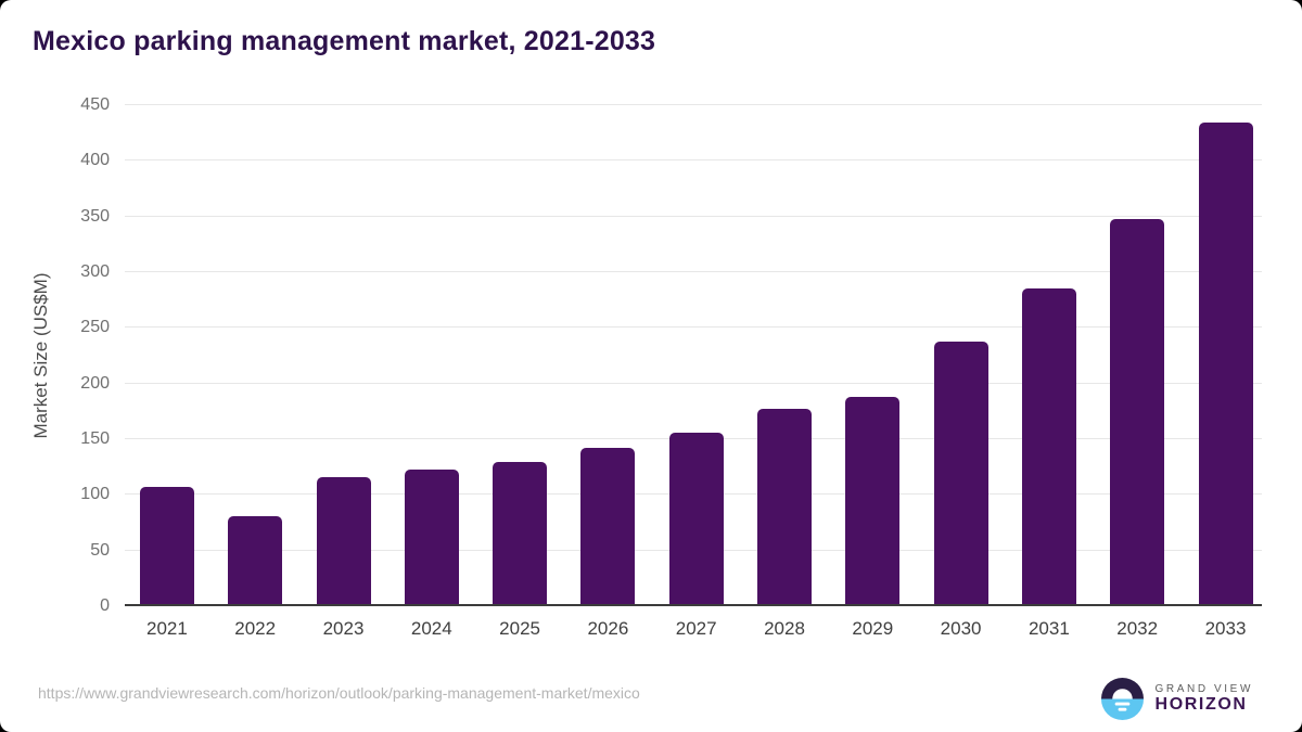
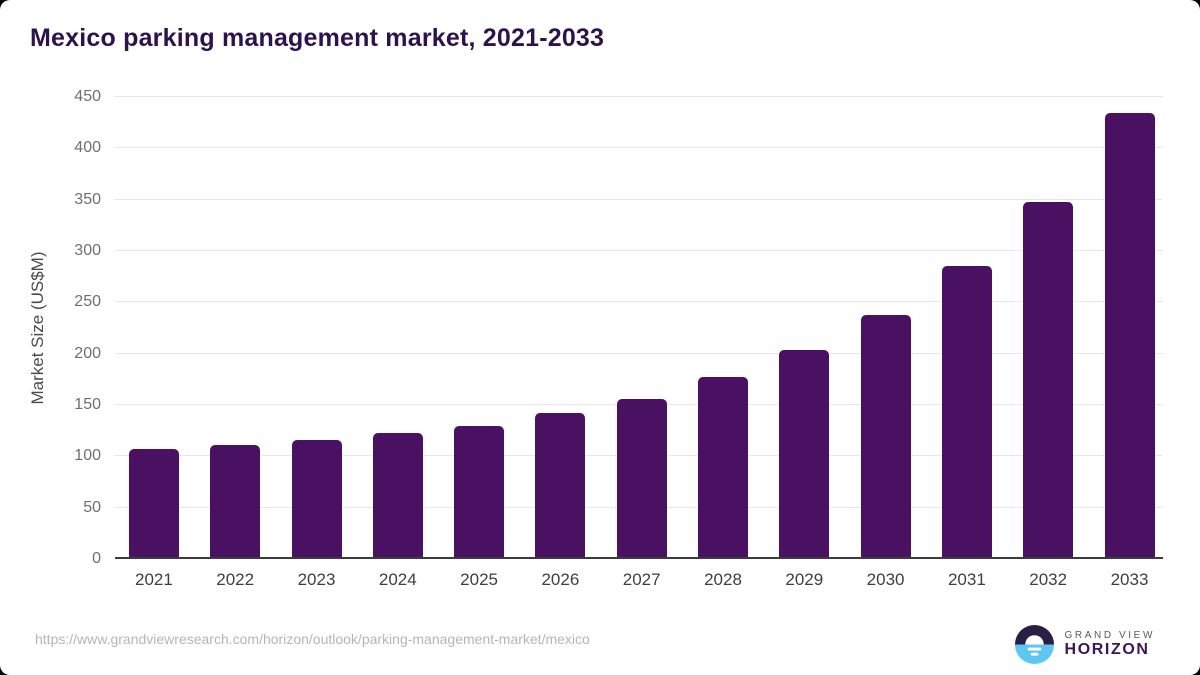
2022: 81 -> 111
2029: 188 -> 204
